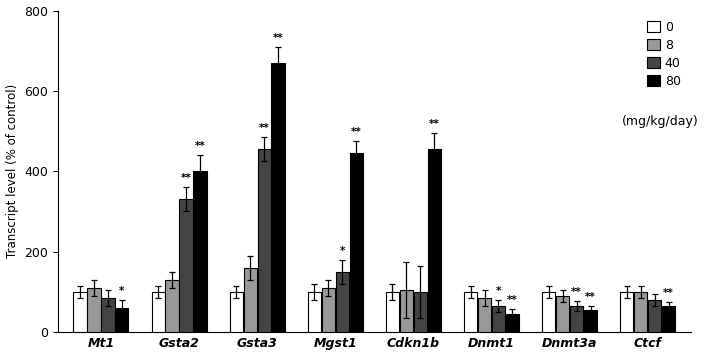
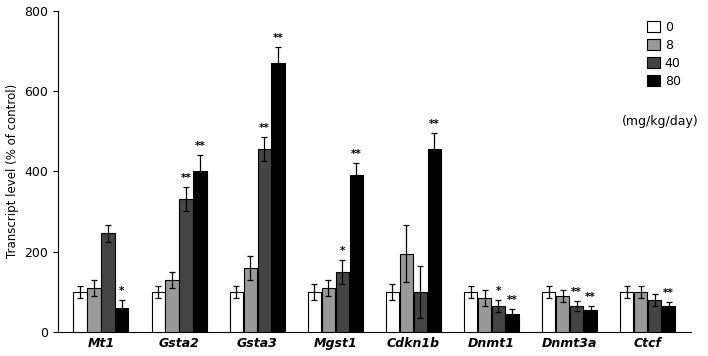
40/Mt1: 85 -> 245
80/Mgst1: 445 -> 390
8/Cdkn1b: 105 -> 195
